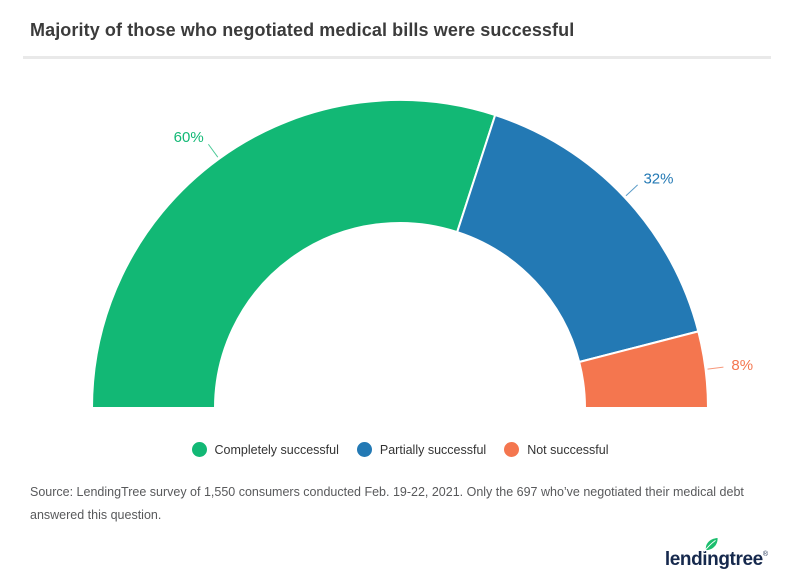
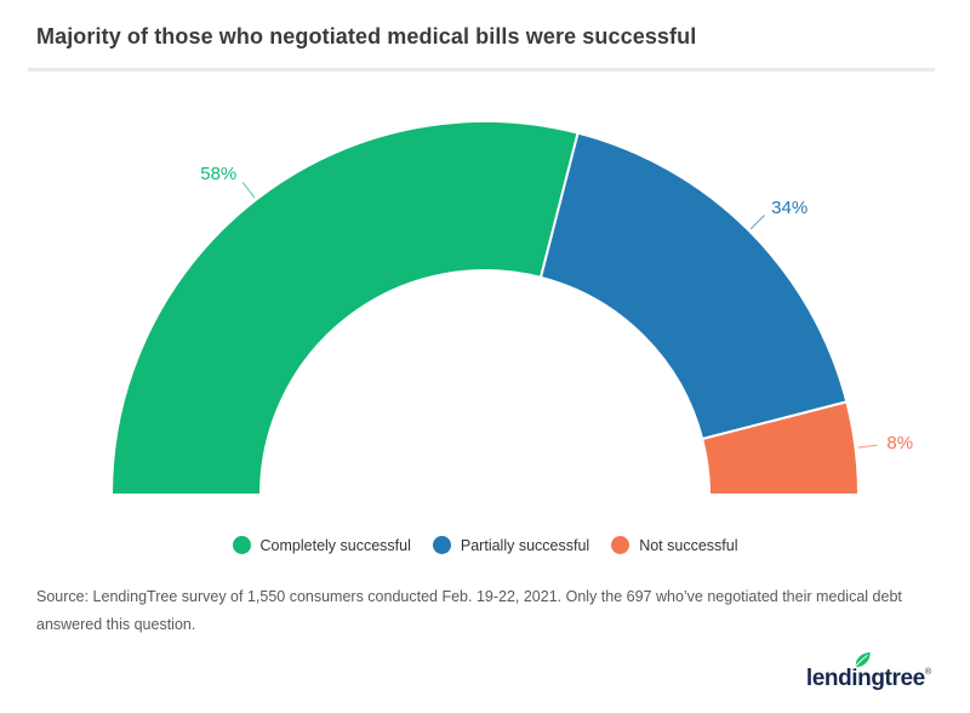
Completely successful: 60% -> 58%
Partially successful: 32% -> 34%
